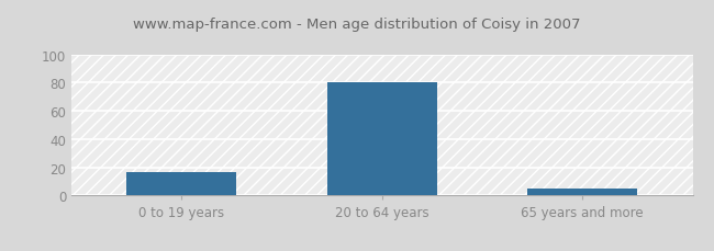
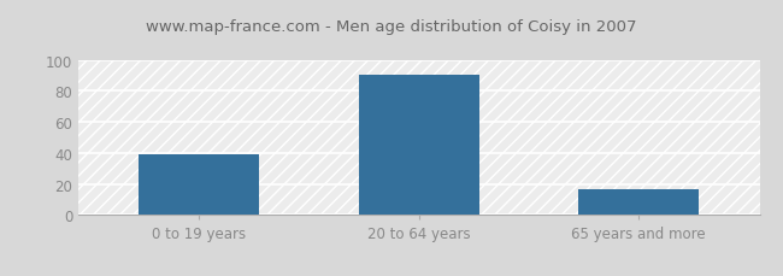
0 to 19 years: 17 -> 39
20 to 64 years: 80 -> 90
65 years and more: 5 -> 17
